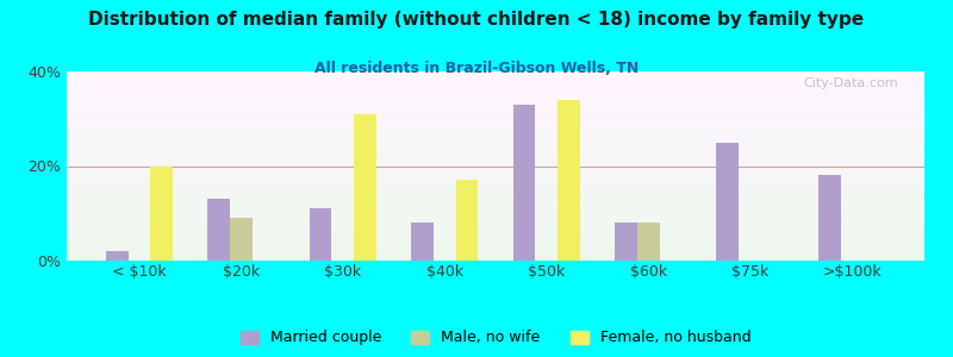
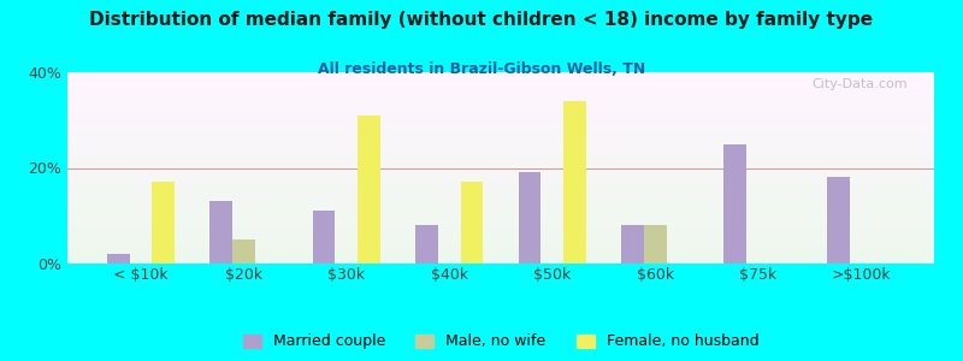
Female, no husband/< $10k: 20% -> 17%
Male, no wife/$20k: 9% -> 5%
Married couple/$50k: 33% -> 19%
